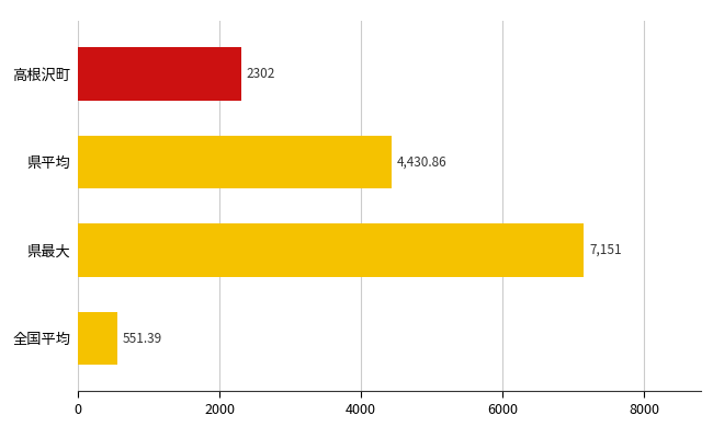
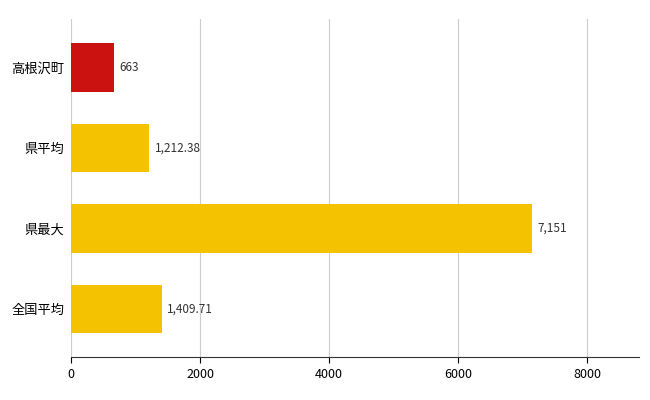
高根沢町: 2302 -> 663
県平均: 4,430.86 -> 1,212.38
全国平均: 551.39 -> 1,409.71
